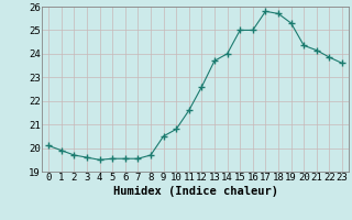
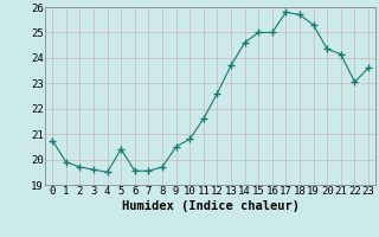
0: 20.10 -> 20.75
5: 19.55 -> 20.40
14: 24.00 -> 24.60
22: 23.85 -> 23.05
